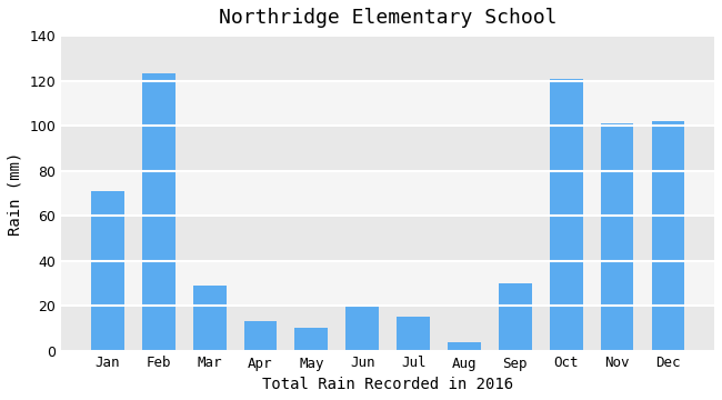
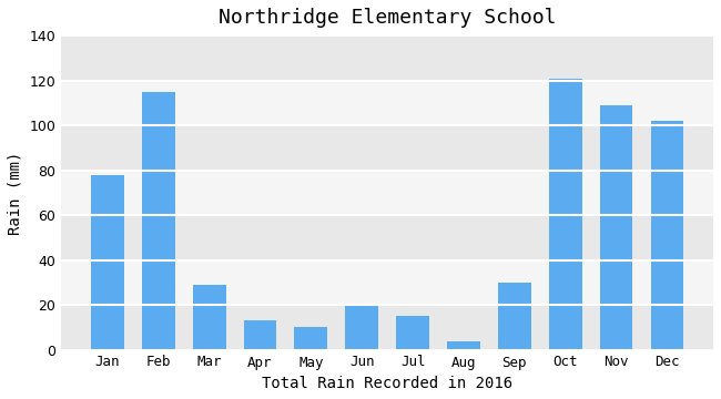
Jan: 71 -> 78
Feb: 123 -> 115
Nov: 101 -> 109
